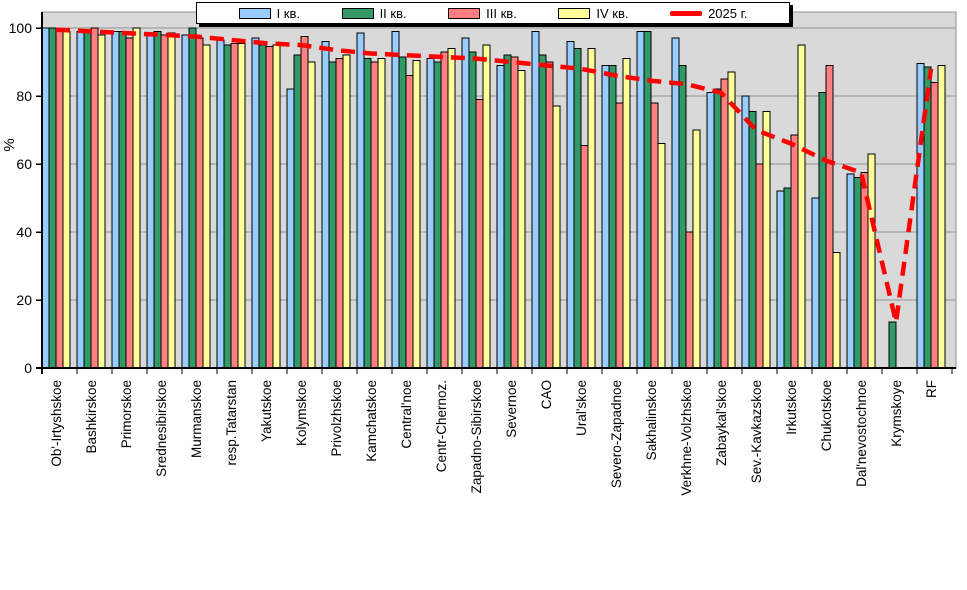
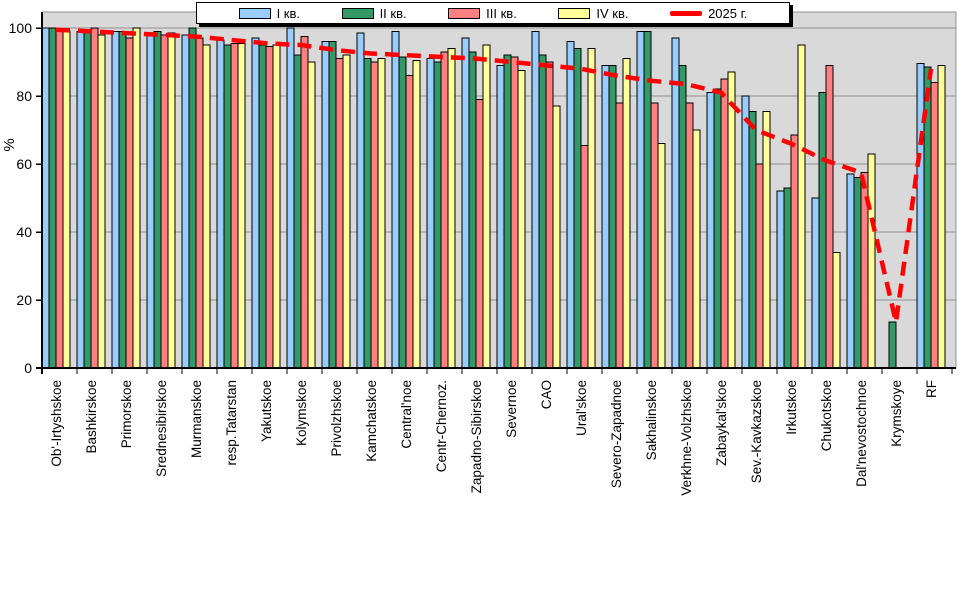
I кв./Kolymskoe: 82 -> 100
II кв./Privolzhskoe: 90 -> 96
III кв./Verkhne-Volzhskoe: 40 -> 78
